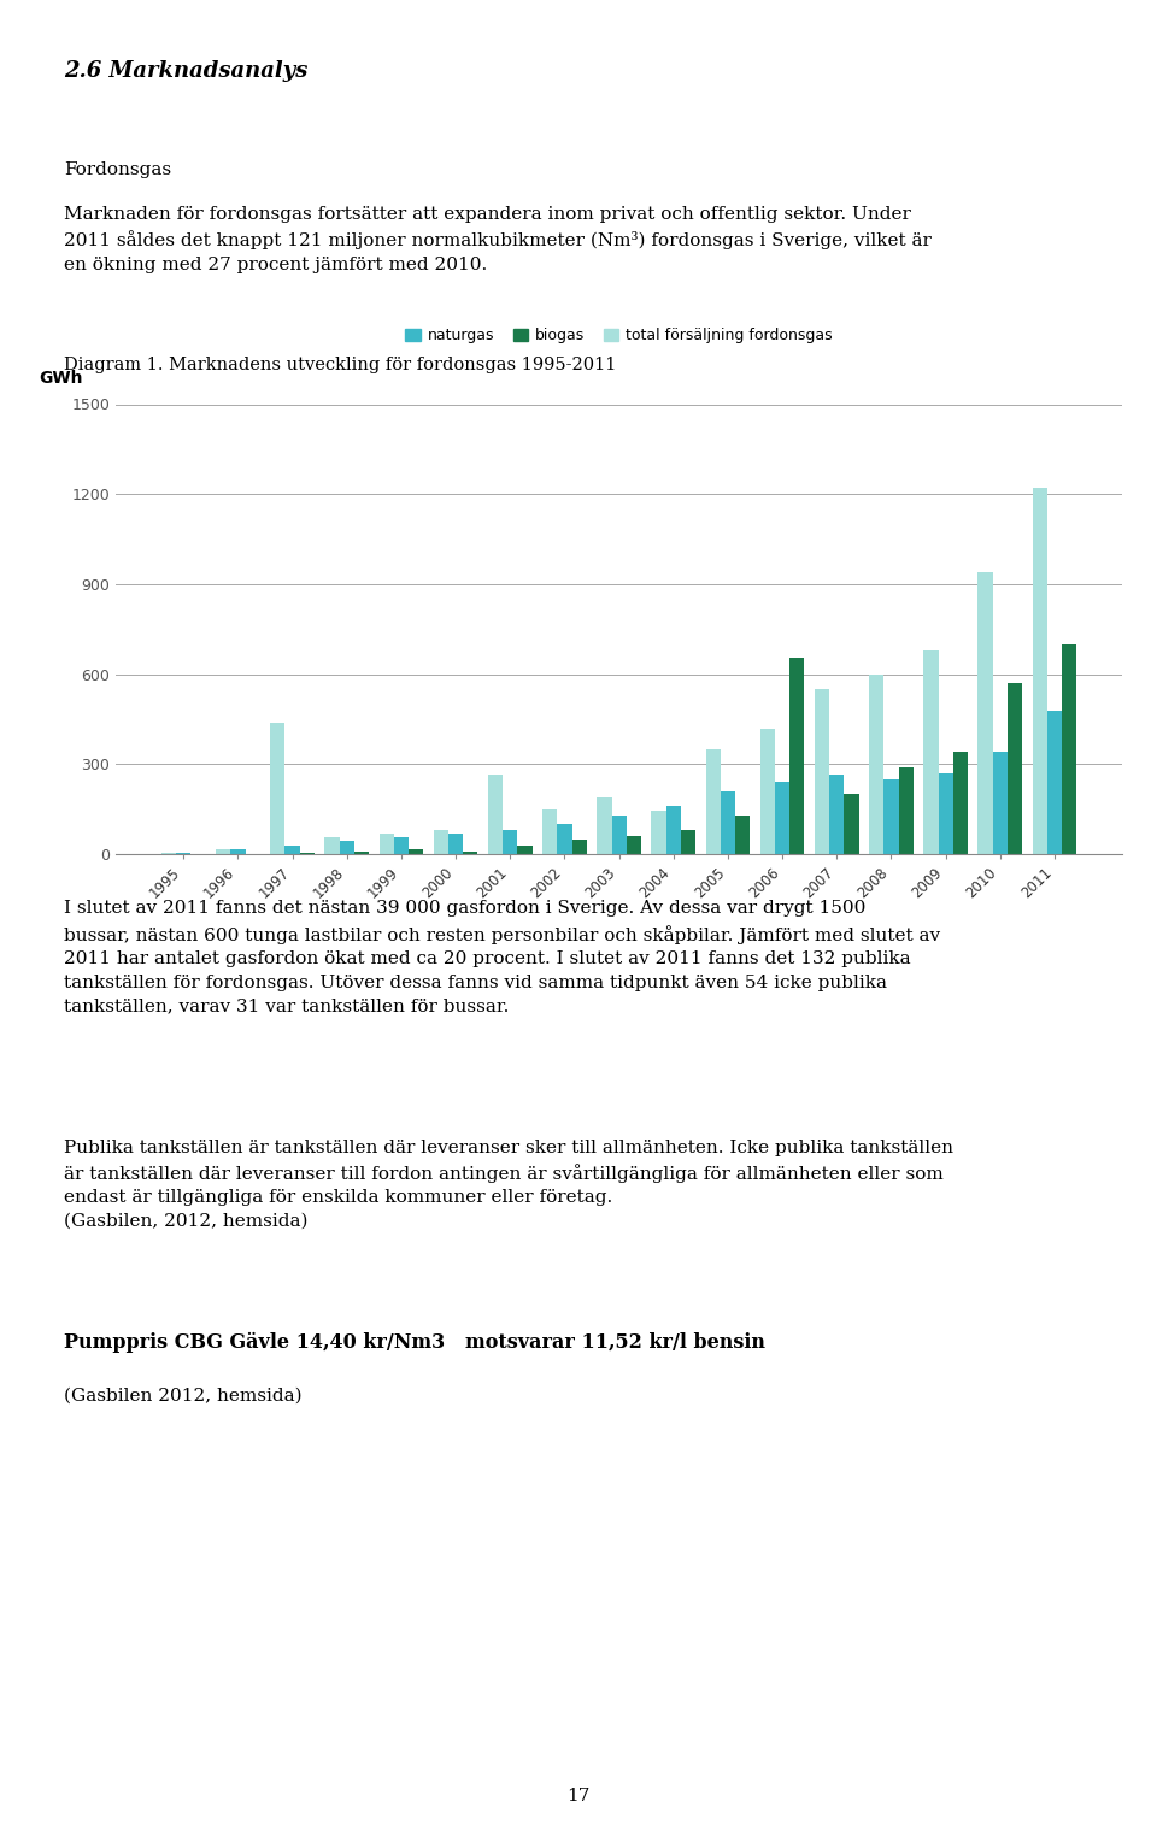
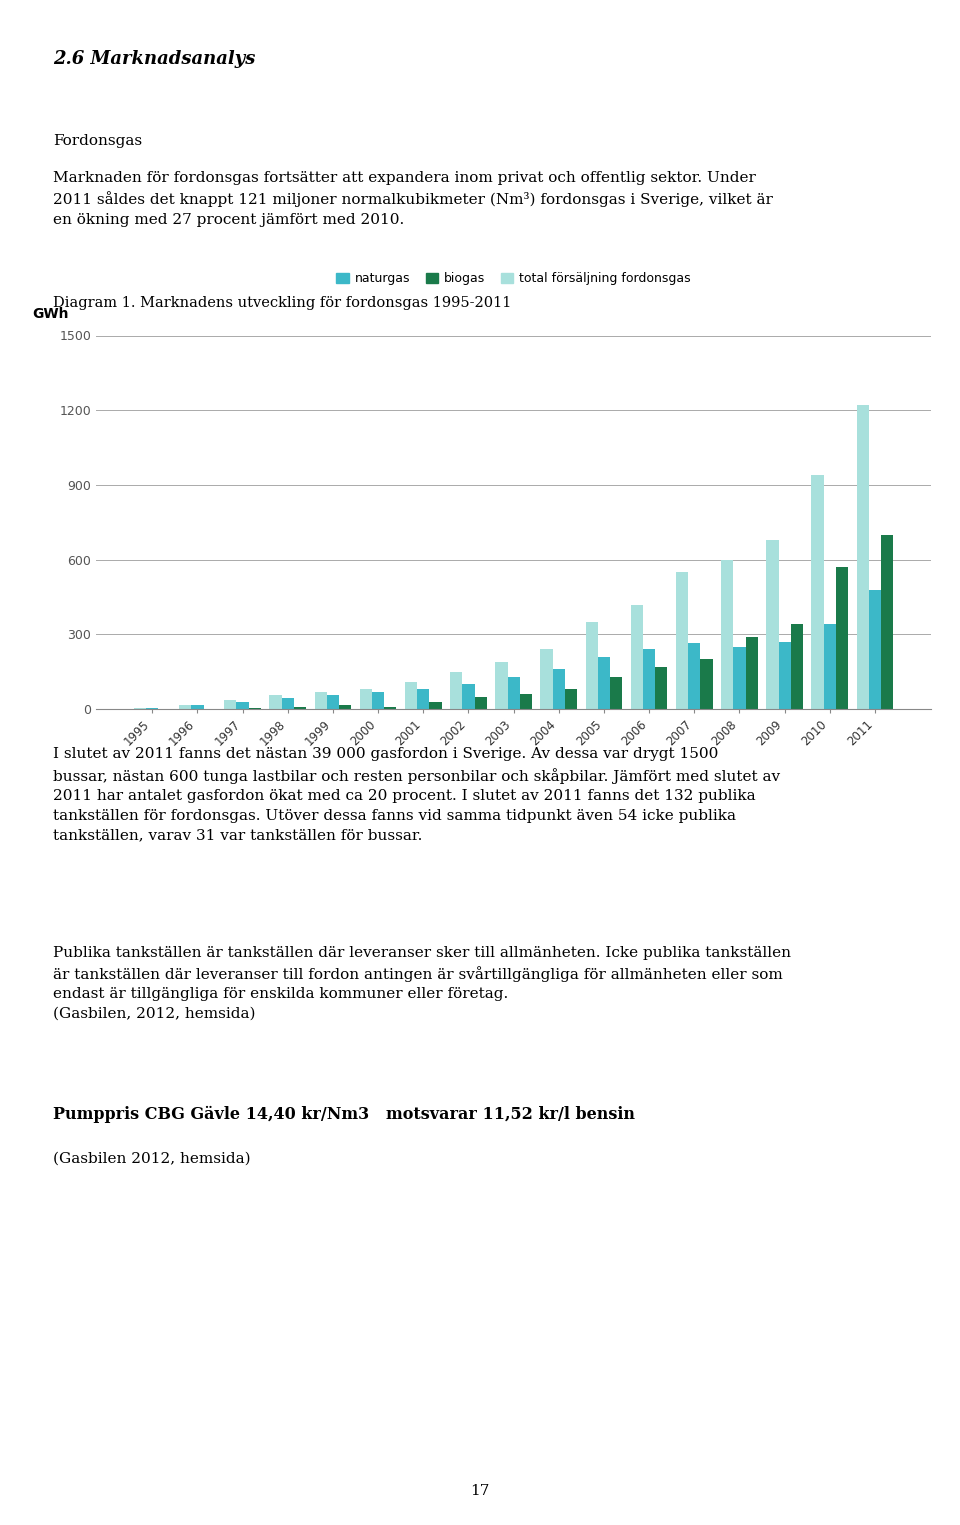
total försäljning fordonsgas/1997: 440 -> 35
total försäljning fordonsgas/2001: 265 -> 110
total försäljning fordonsgas/2004: 145 -> 240
biogas/2006: 655 -> 170
